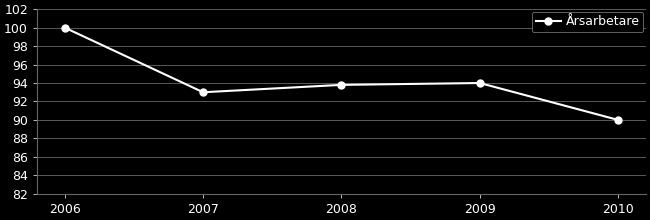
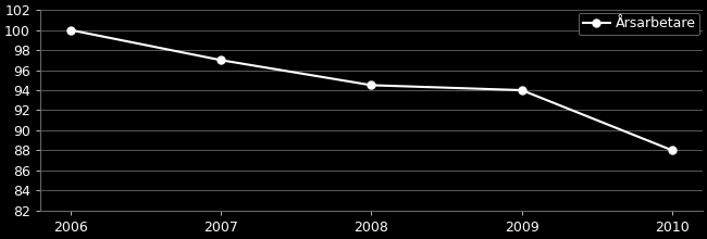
2007: 93.0 -> 97.0
2008: 93.8 -> 94.5
2010: 90.0 -> 88.0
